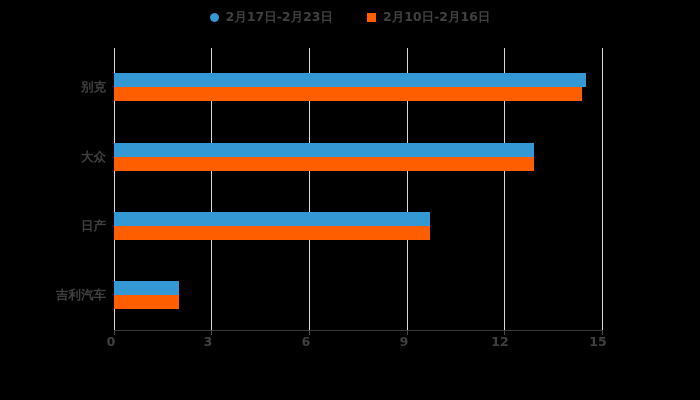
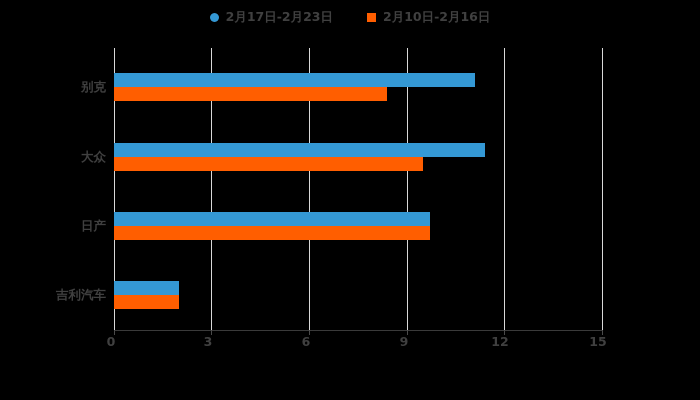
2月17日-2月23日/别克: 14.5 -> 11.1
2月10日-2月16日/别克: 14.4 -> 8.4
2月17日-2月23日/大众: 12.9 -> 11.4
2月10日-2月16日/大众: 12.9 -> 9.5
